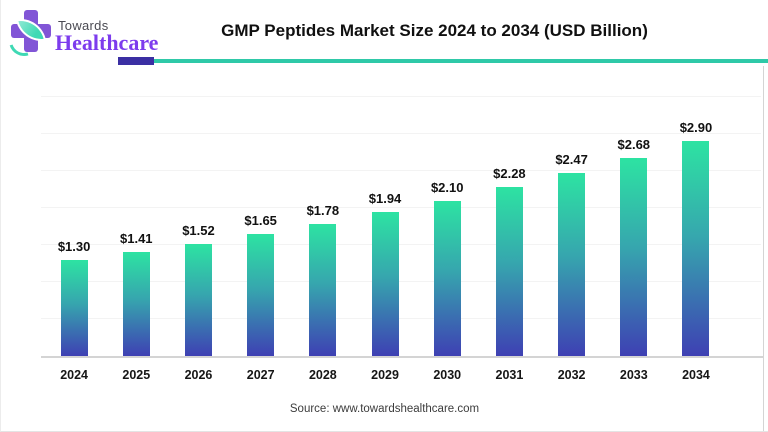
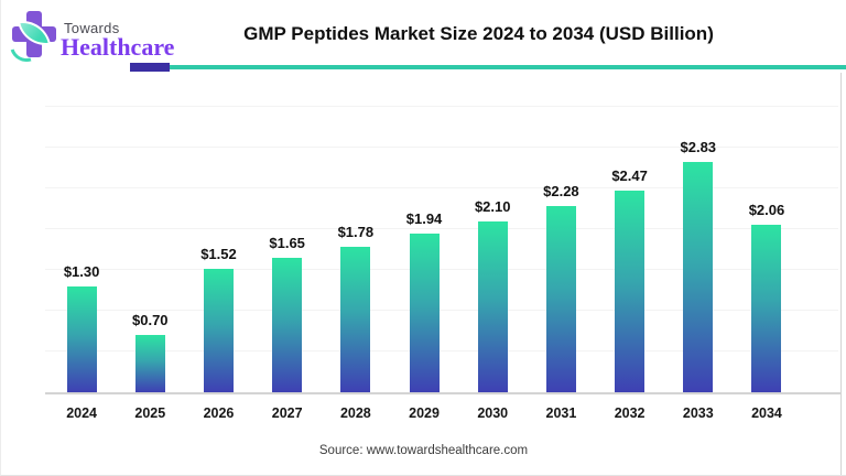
2025: $1.41 -> $0.70
2033: $2.68 -> $2.83
2034: $2.90 -> $2.06
